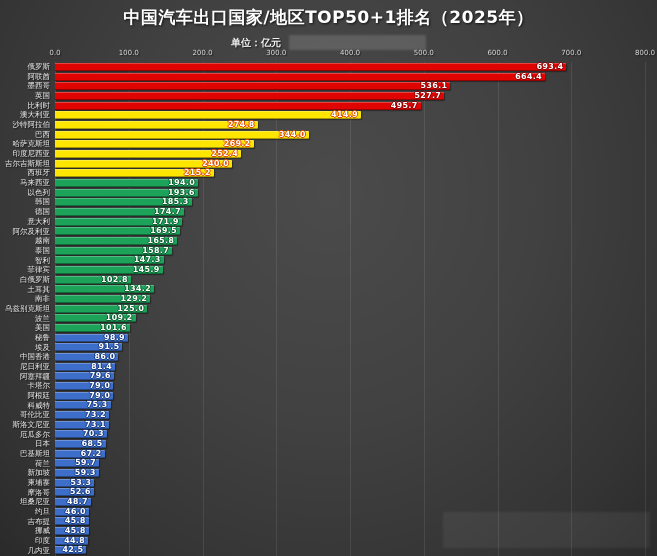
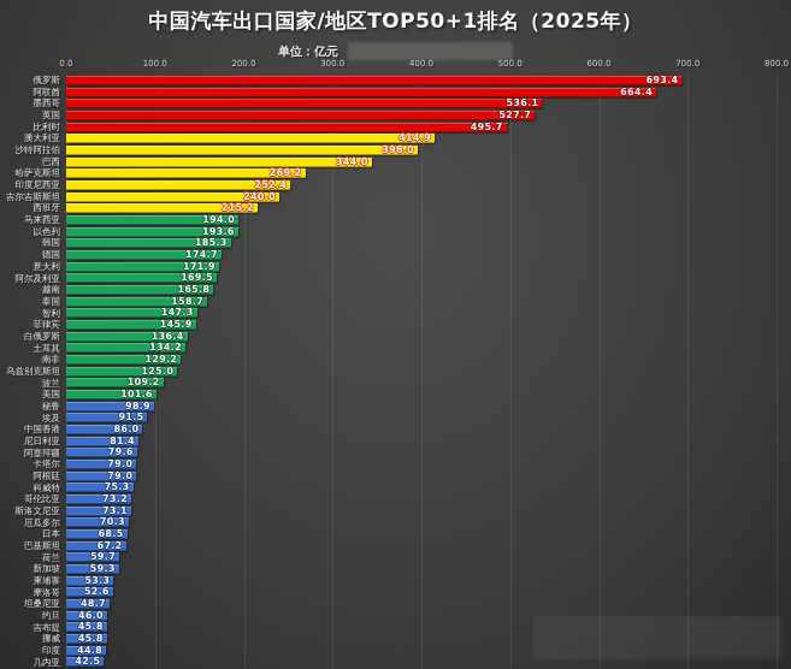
沙特阿拉伯: 274.8 -> 396.0
白俄罗斯: 102.8 -> 136.4
